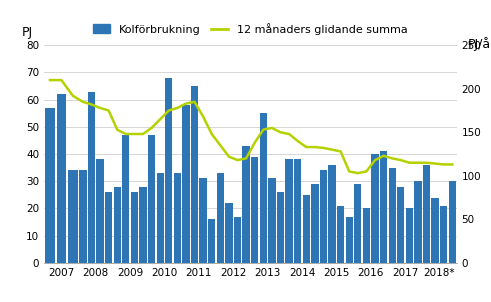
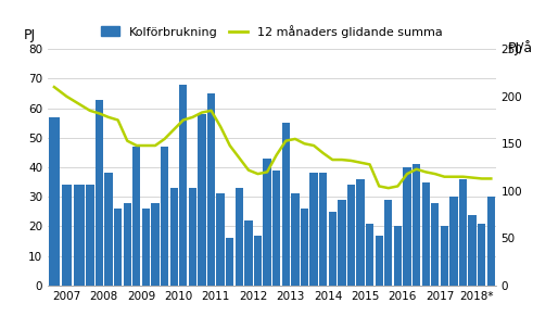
Kolförbrukning/2007: 62 -> 34
12 månaders glidande summa/2007: 210 -> 200
